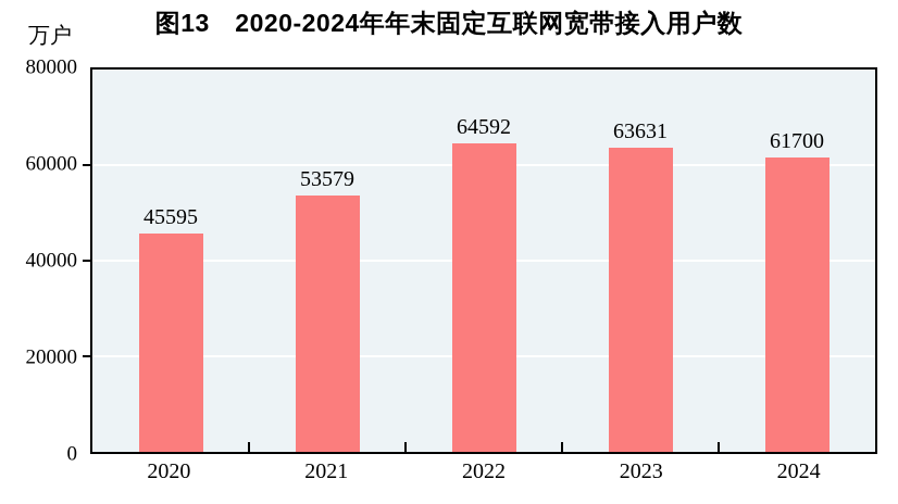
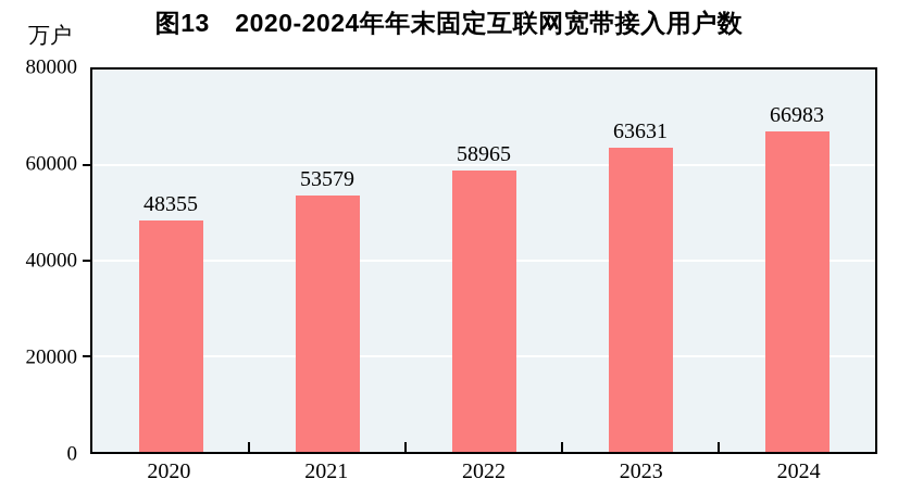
2020: 45595 -> 48355
2022: 64592 -> 58965
2024: 61700 -> 66983
